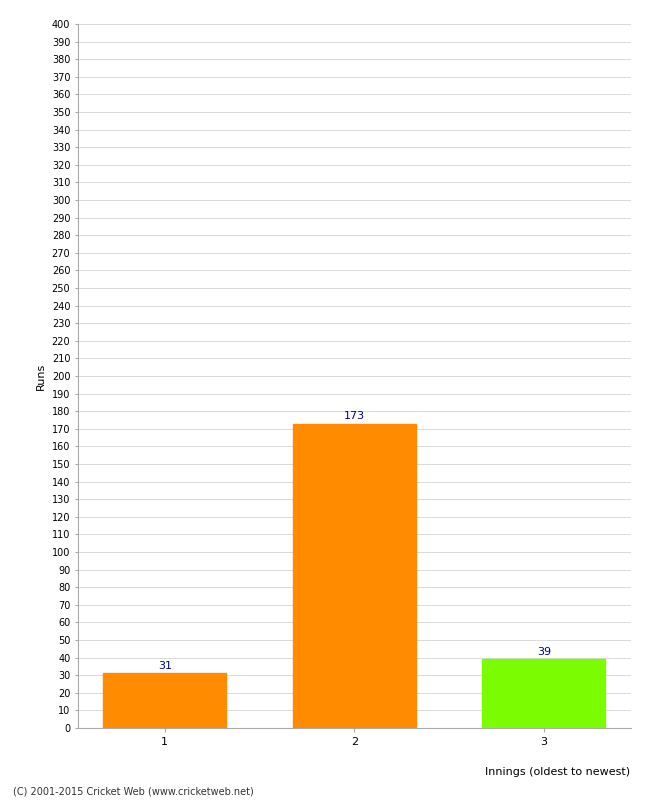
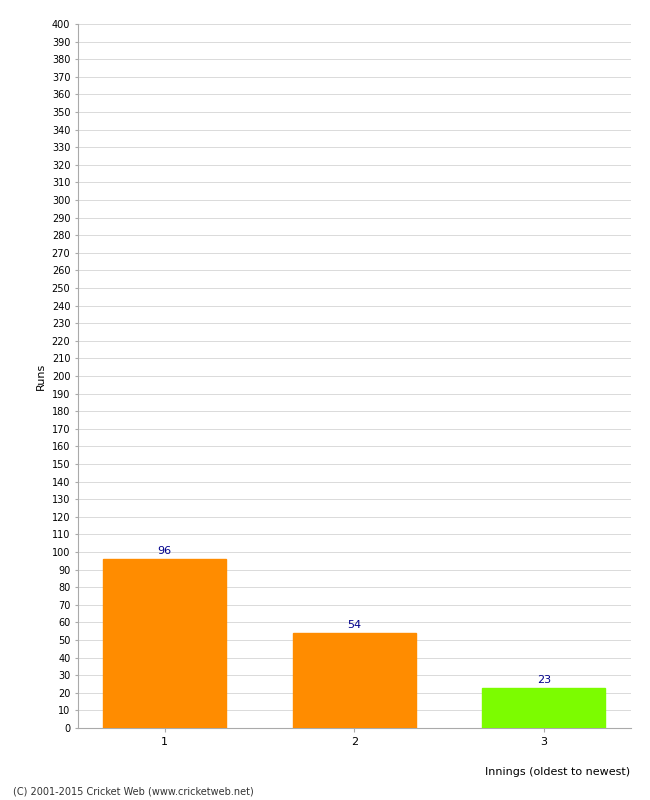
1: 31 -> 96
2: 173 -> 54
3: 39 -> 23
